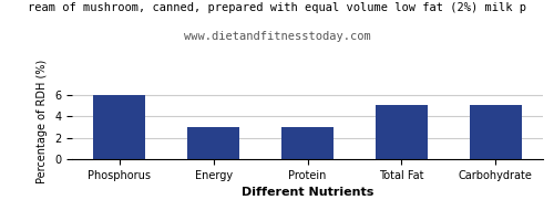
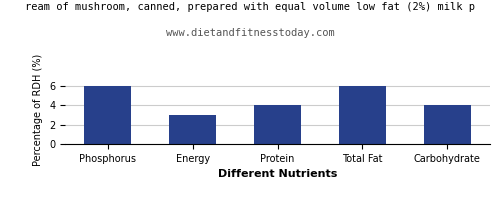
Protein: 3 -> 4
Total Fat: 5 -> 6
Carbohydrate: 5 -> 4
